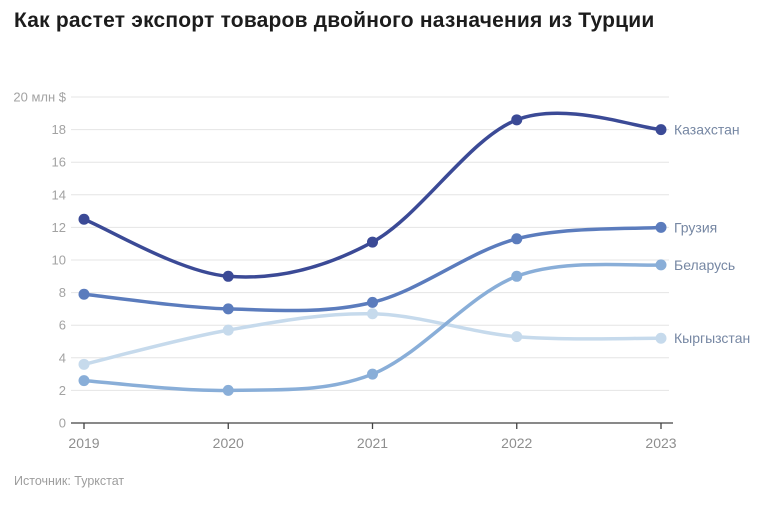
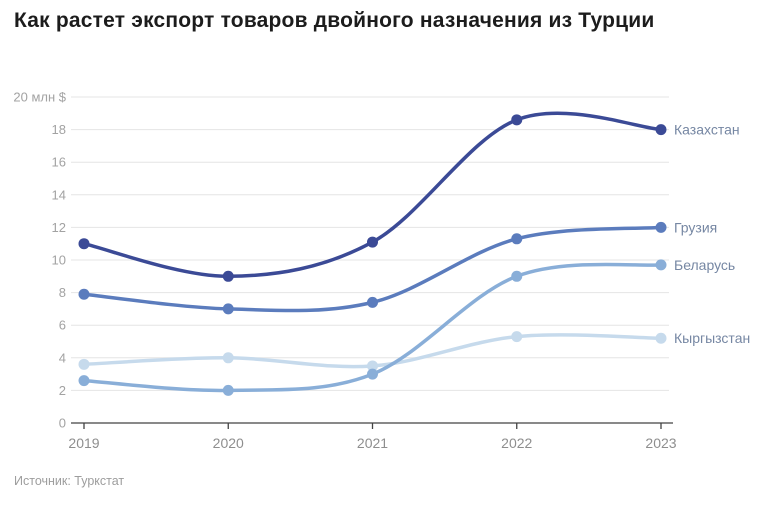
Казахстан/2019: 12.5 -> 11.0
Кыргызстан/2020: 5.7 -> 4.0
Кыргызстан/2021: 6.7 -> 3.5
